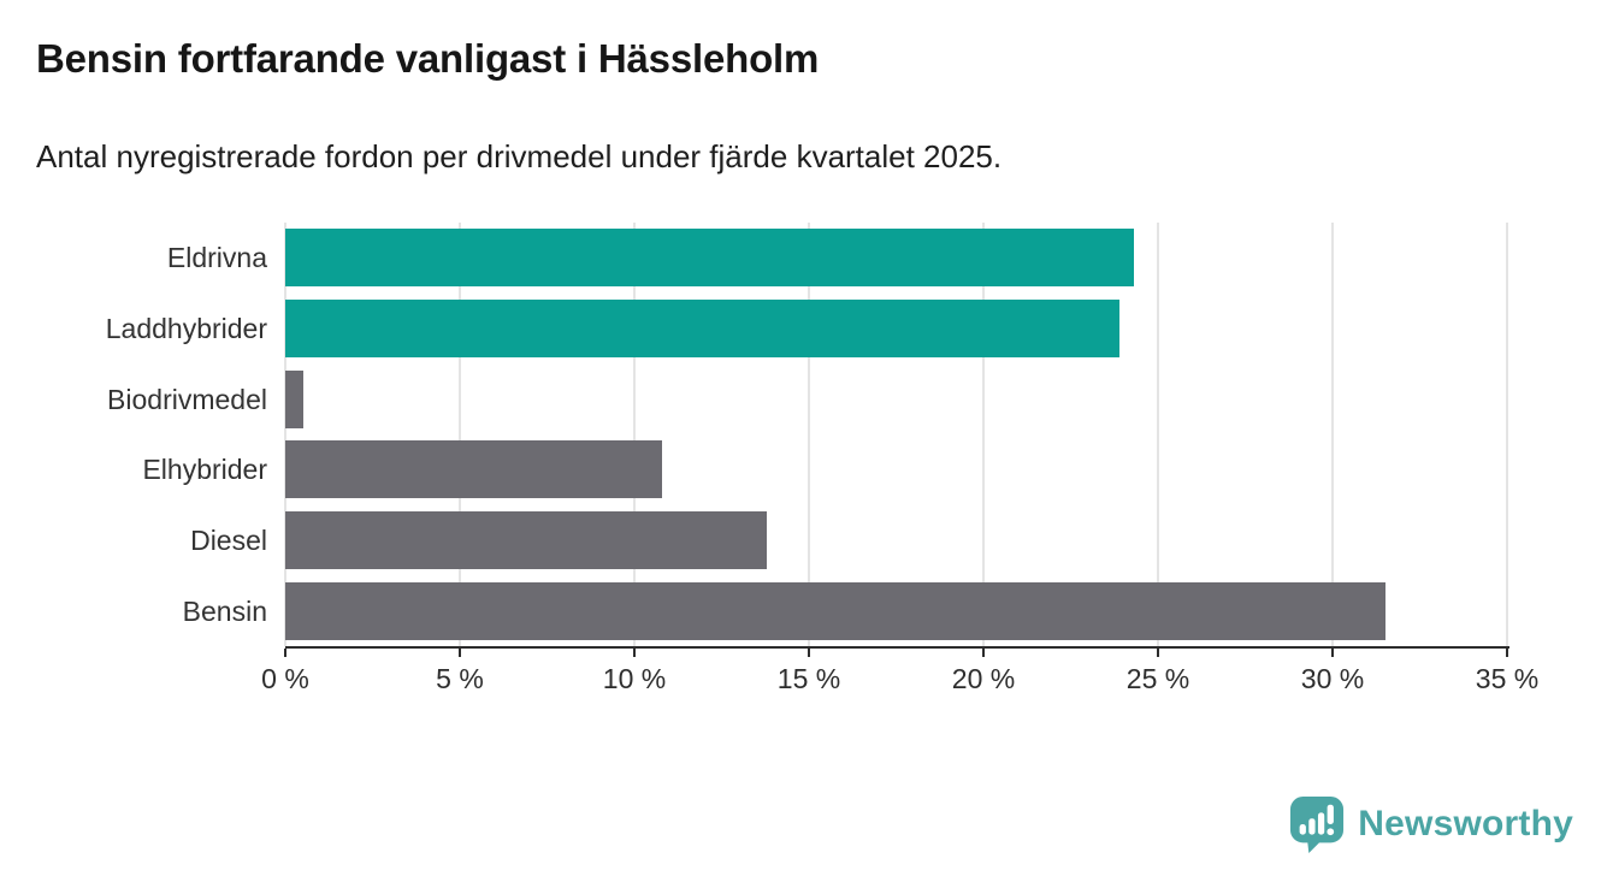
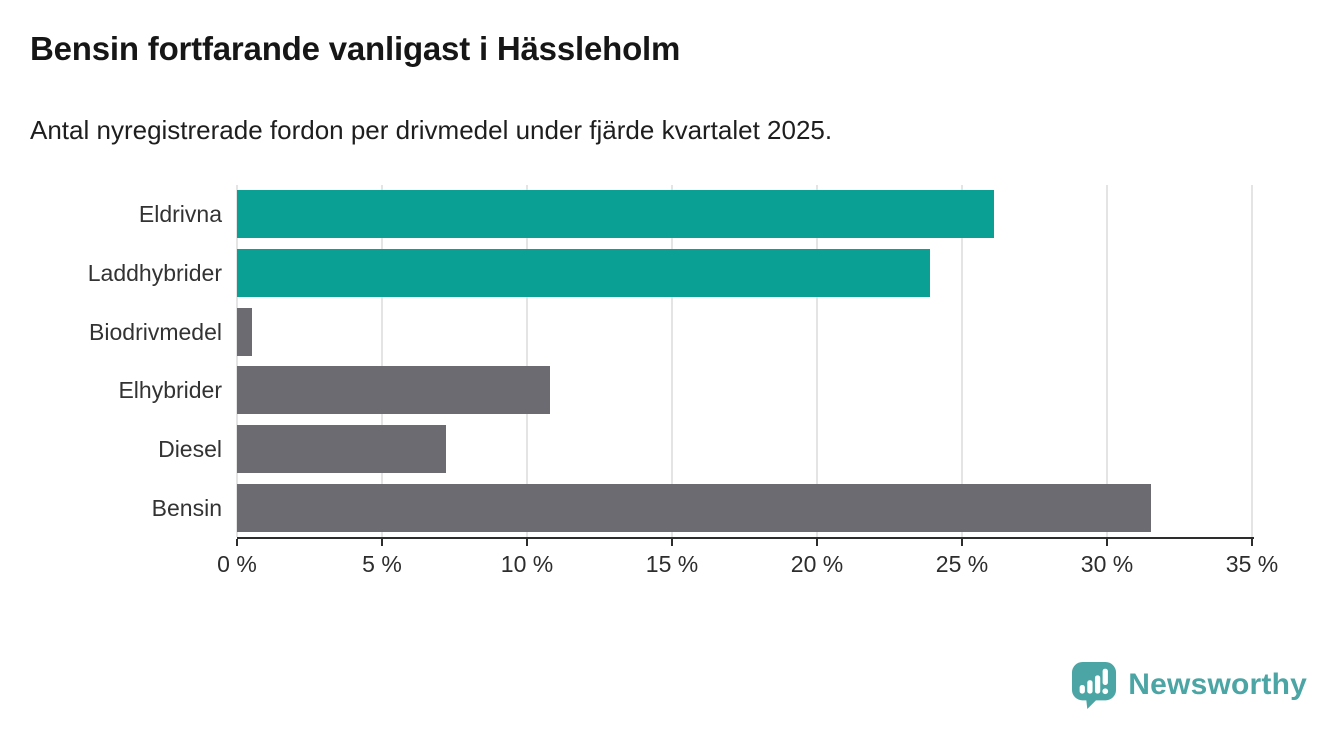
Eldrivna: 24.3% -> 26.1%
Diesel: 13.8% -> 7.2%
